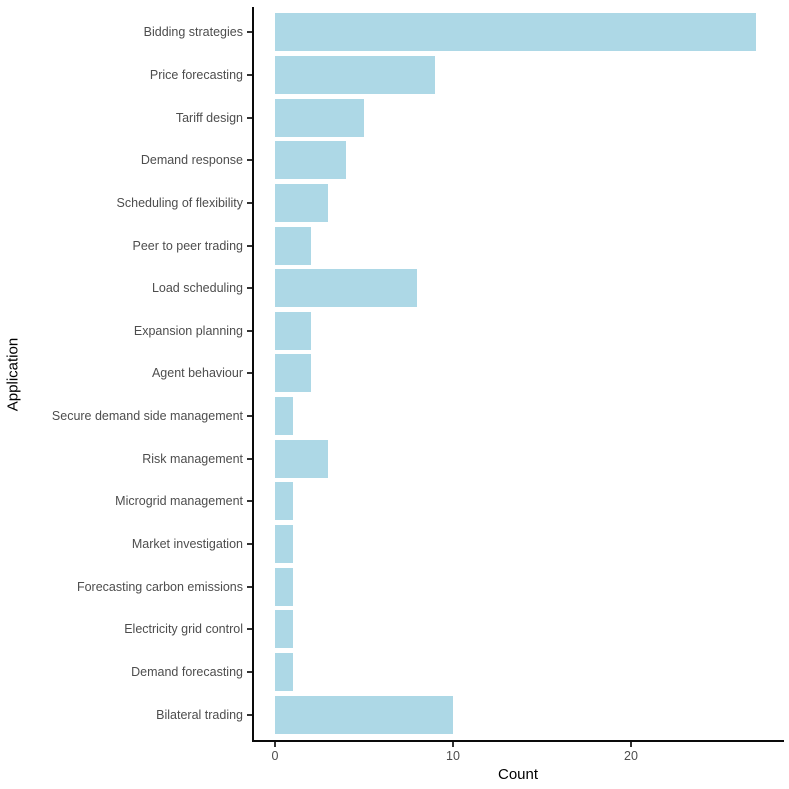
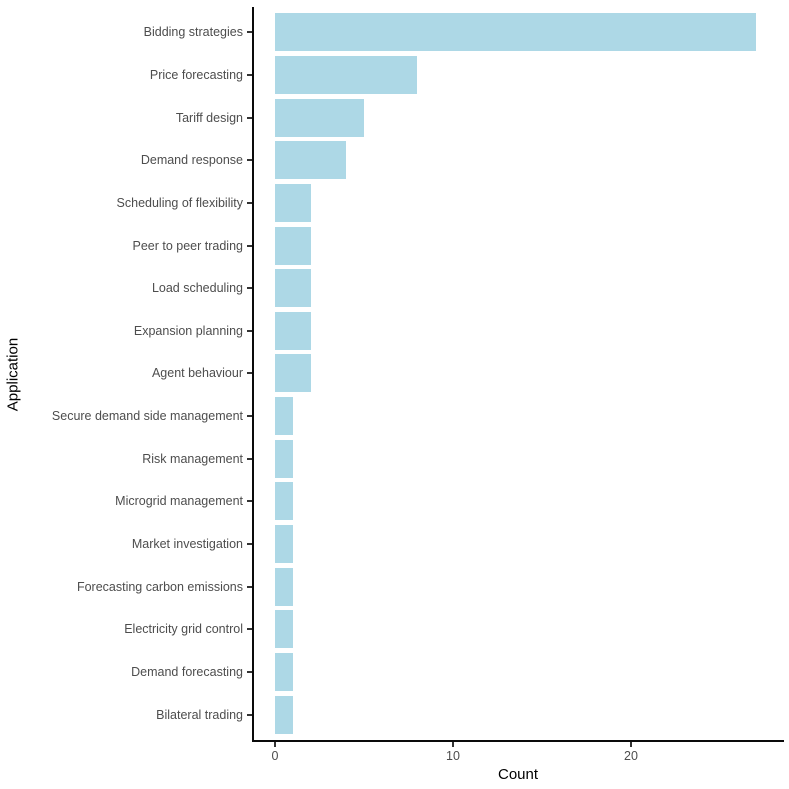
Price forecasting: 9 -> 8
Scheduling of flexibility: 3 -> 2
Load scheduling: 8 -> 2
Risk management: 3 -> 1
Bilateral trading: 10 -> 1
